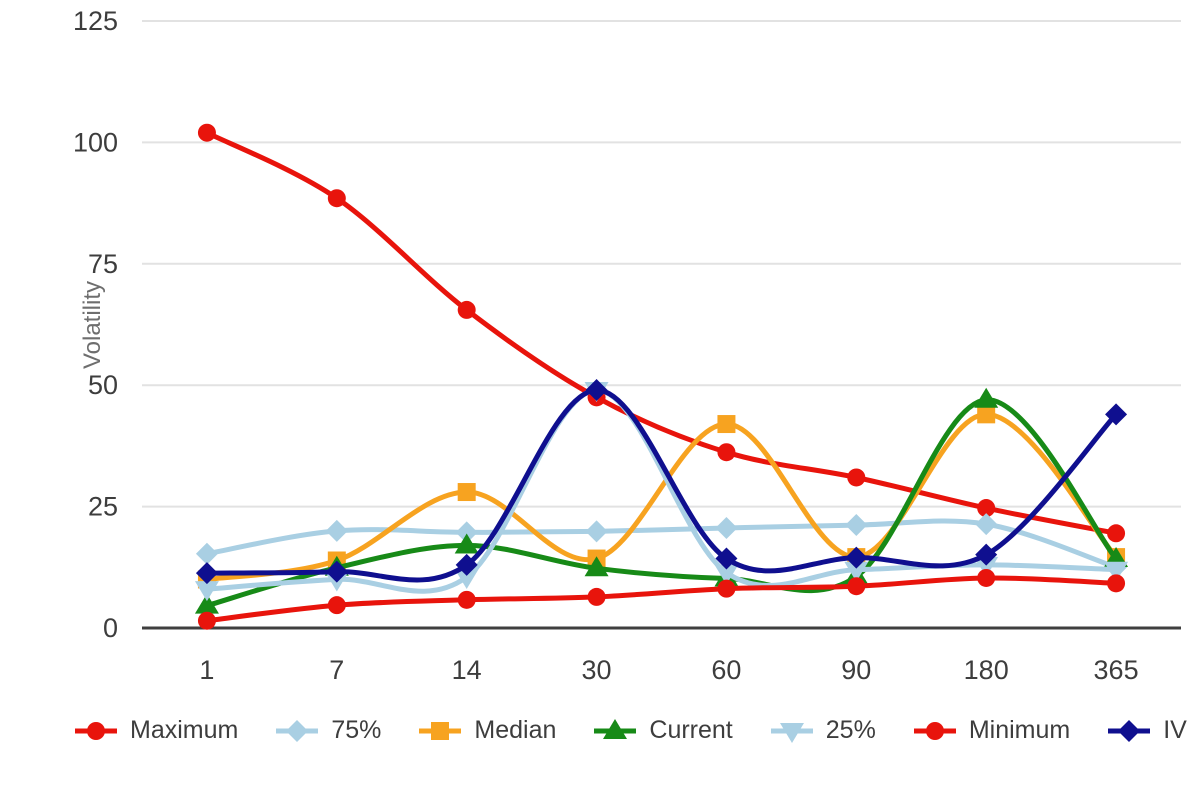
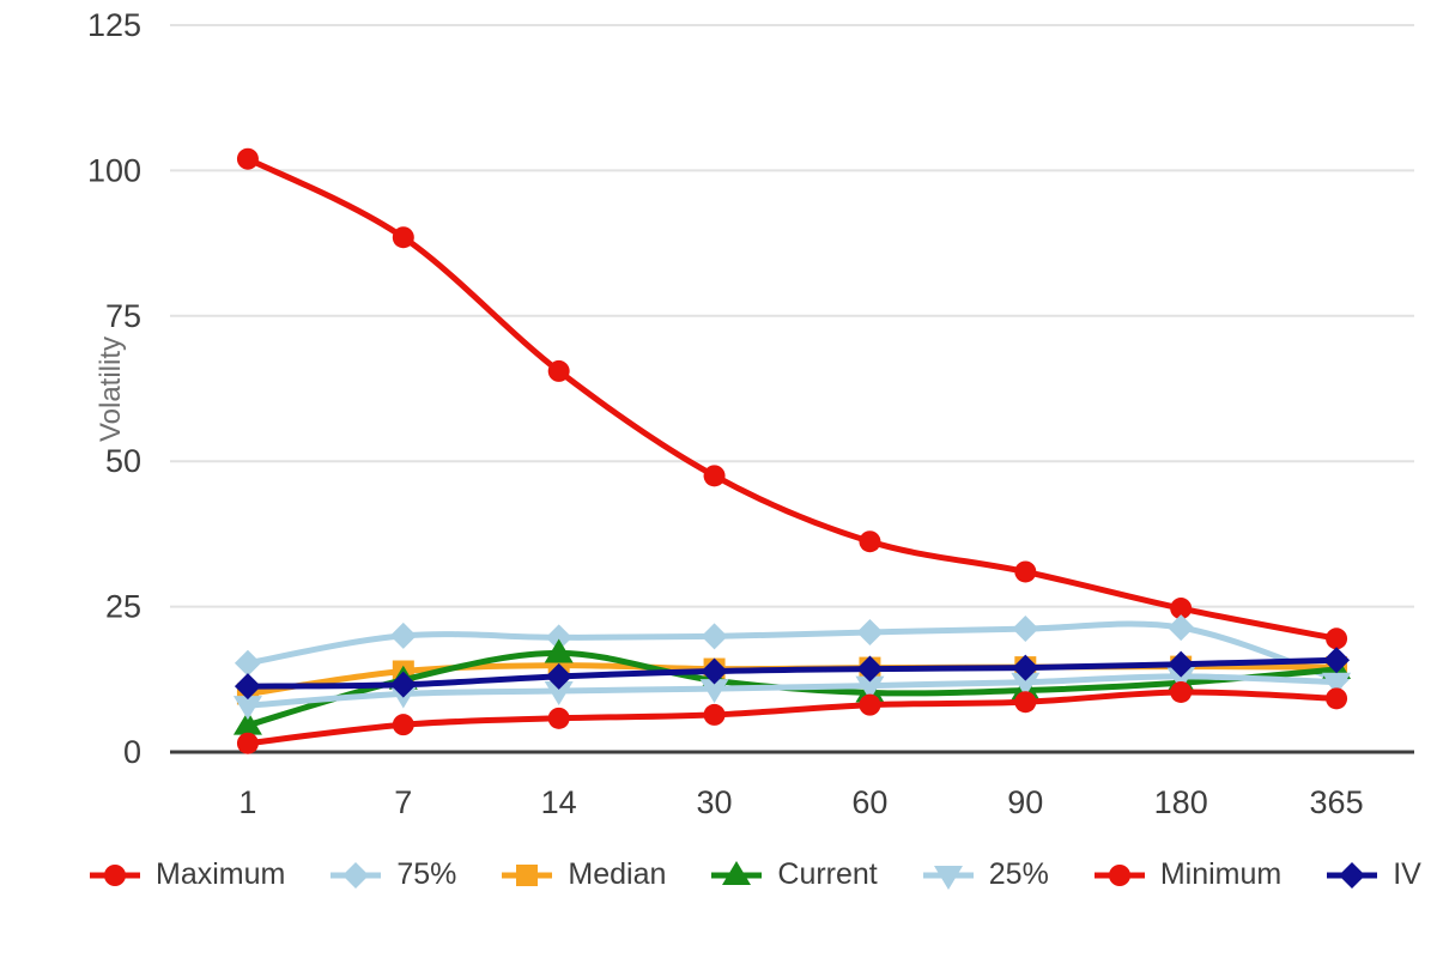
Median/14: 28 -> 15
25%/30: 49 -> 11
IV/30: 49 -> 14
Median/60: 42 -> 14
Median/180: 44 -> 15
Current/180: 47 -> 12
IV/365: 44 -> 16
